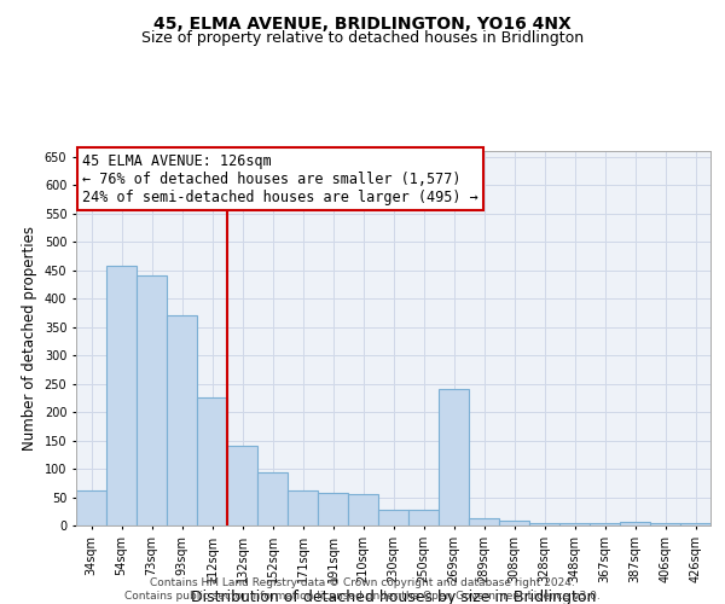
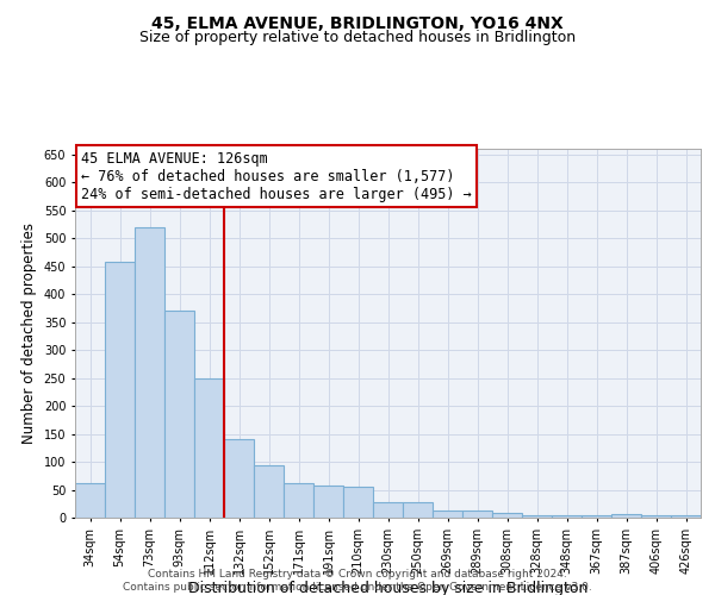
73sqm: 440 -> 520
112sqm: 225 -> 250
269sqm: 240 -> 12
